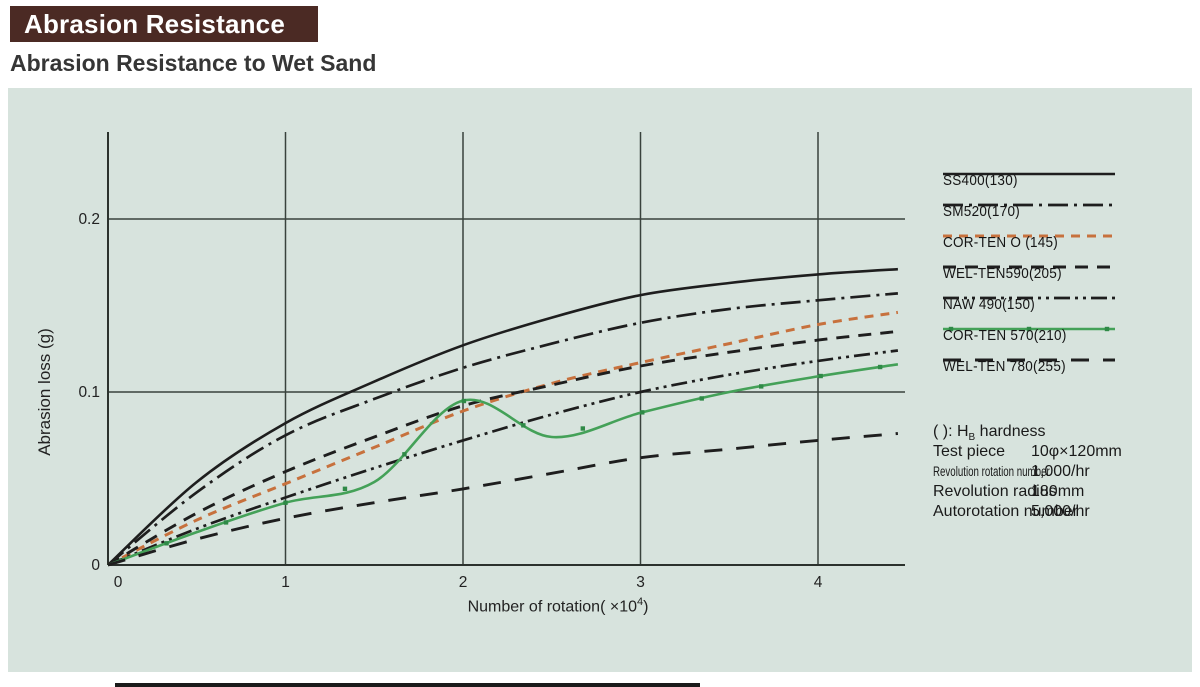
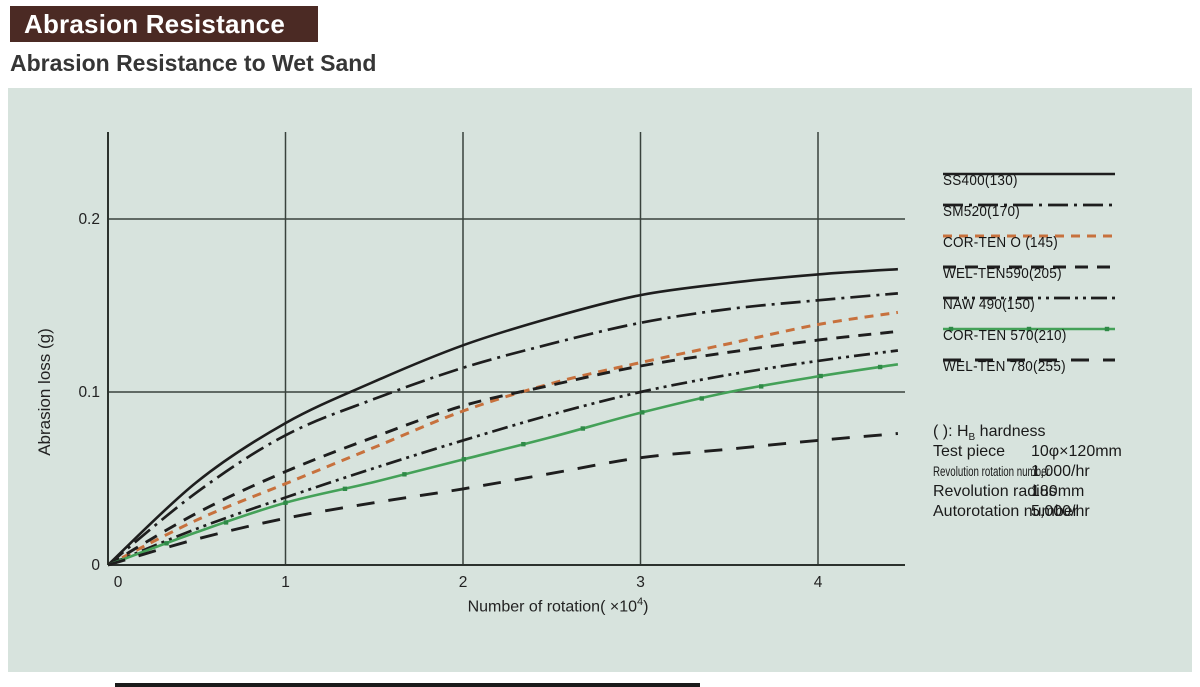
COR-TEN 570(210)/2: 0.095 -> 0.061
